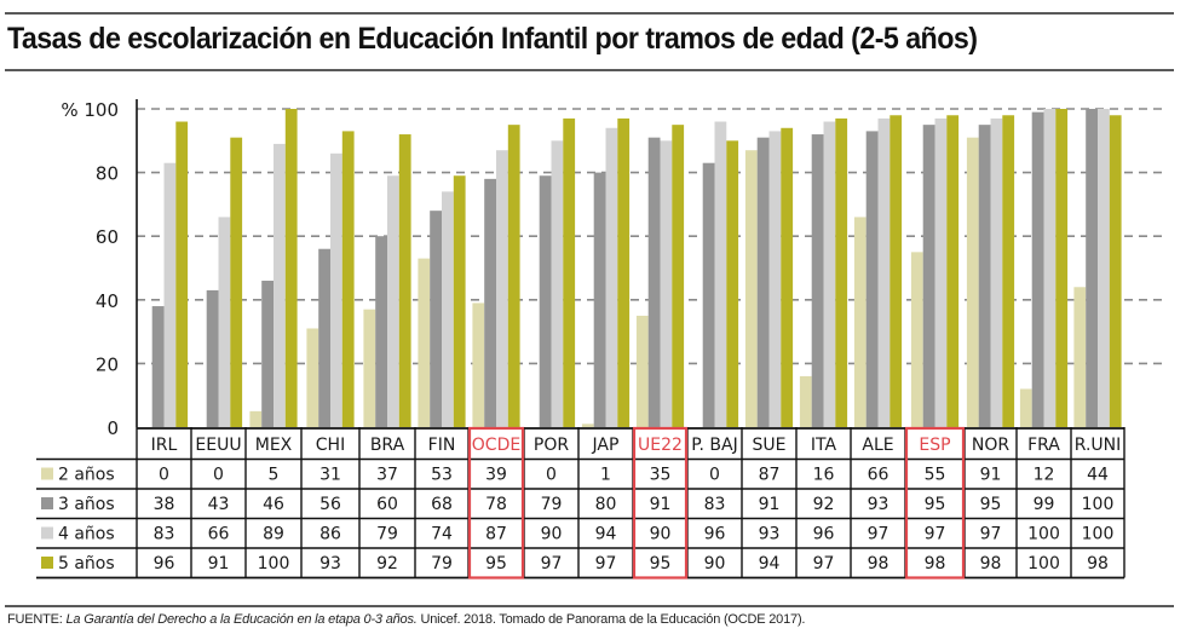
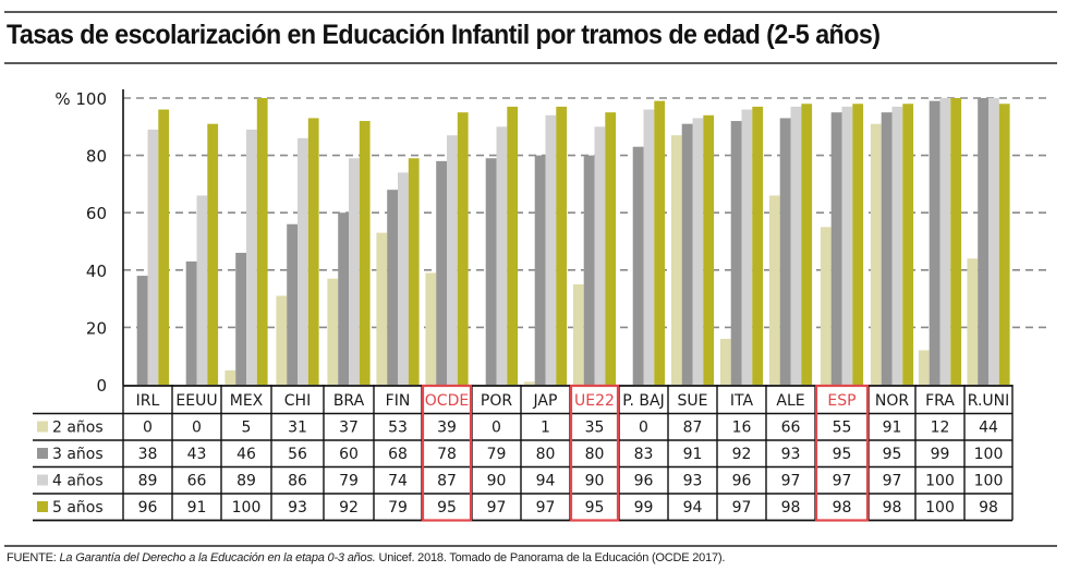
4 años/IRL: 83 -> 89
3 años/UE22: 91 -> 80
5 años/P. BAJ: 90 -> 99
